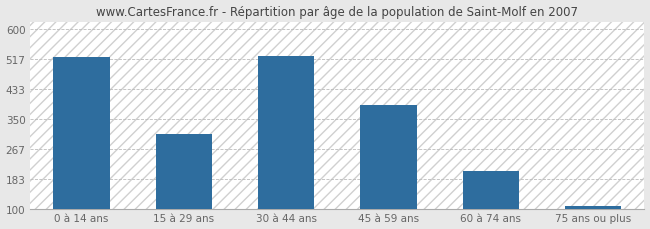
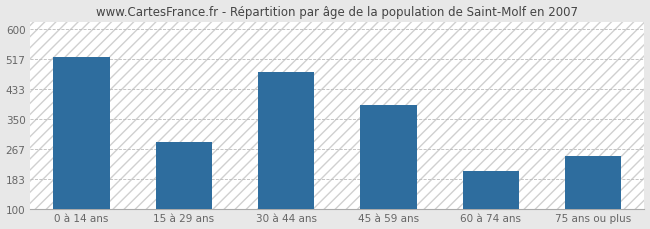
15 à 29 ans: 308 -> 285
30 à 44 ans: 525 -> 480
75 ans ou plus: 107 -> 245
